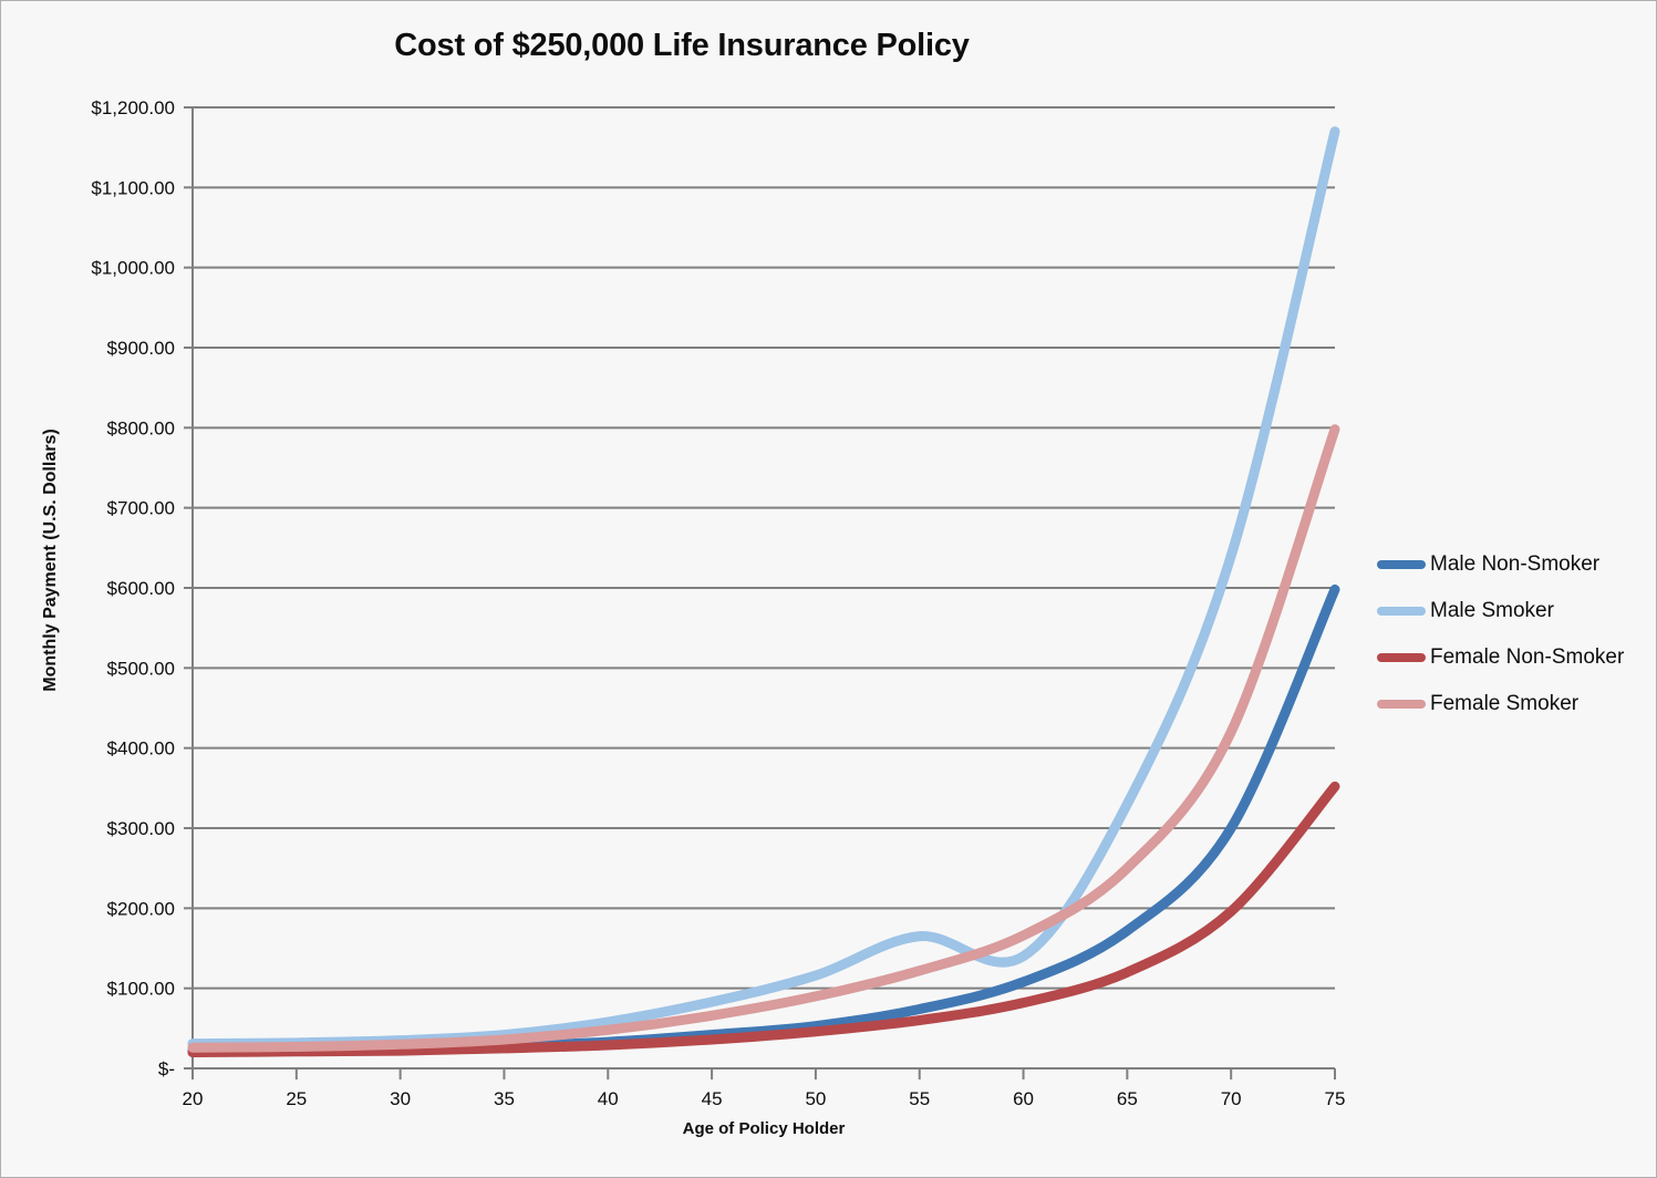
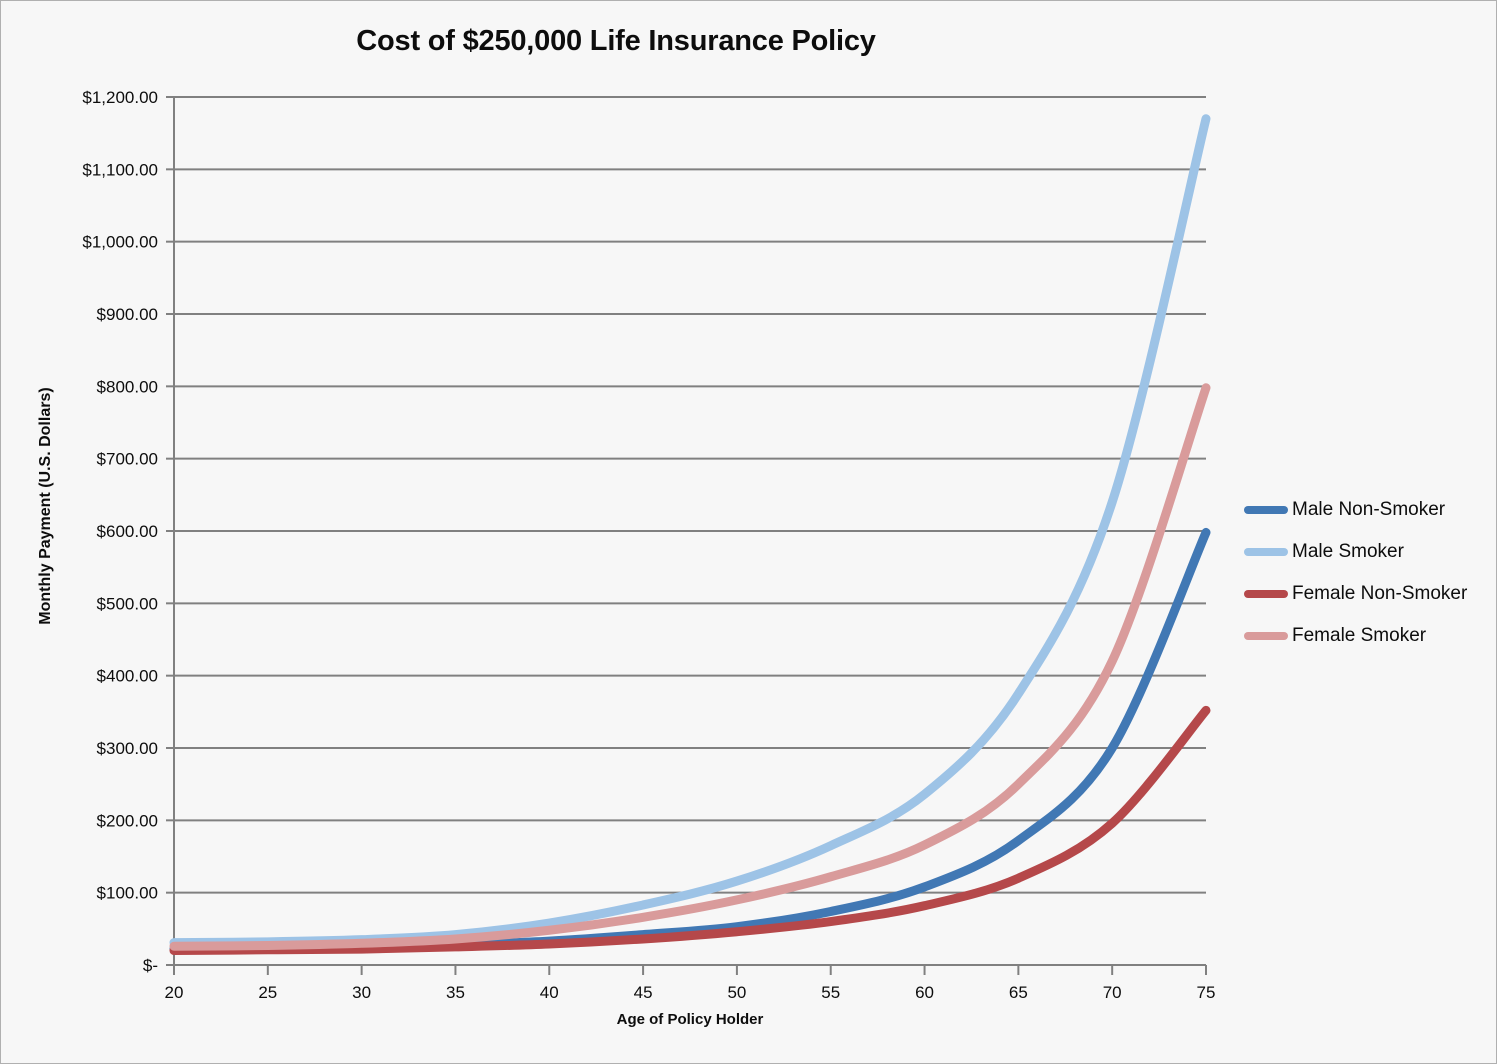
Male Smoker/60: $140 -> $240
Male Smoker/65: $330 -> $380
